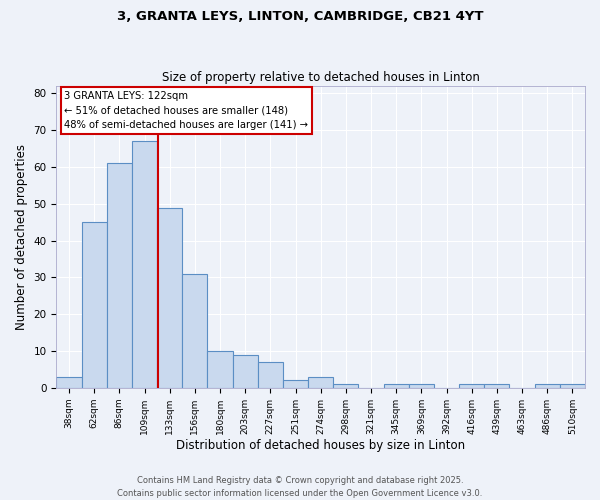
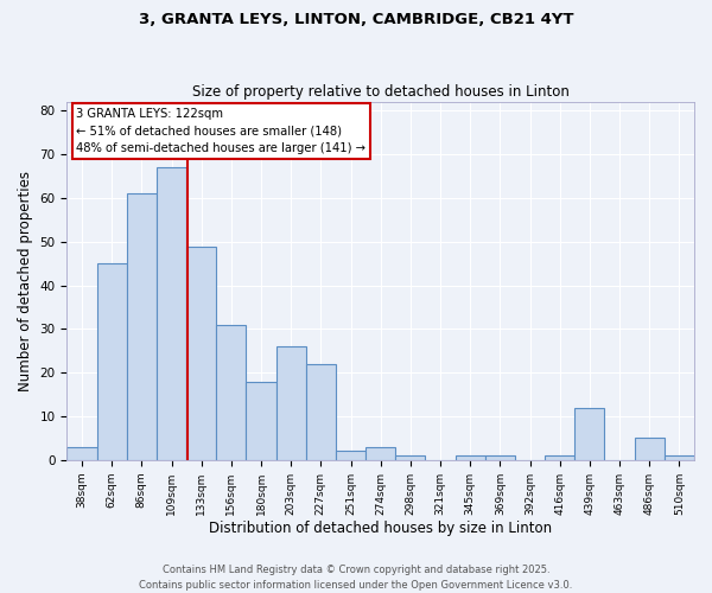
180sqm: 10 -> 18
203sqm: 9 -> 26
227sqm: 7 -> 22
439sqm: 1 -> 12
486sqm: 1 -> 5
